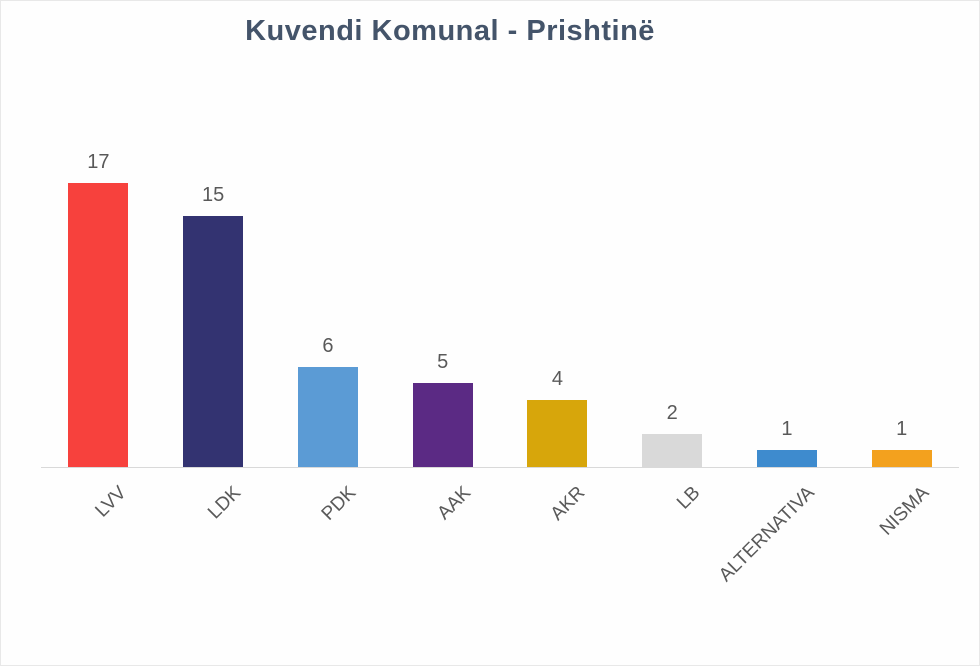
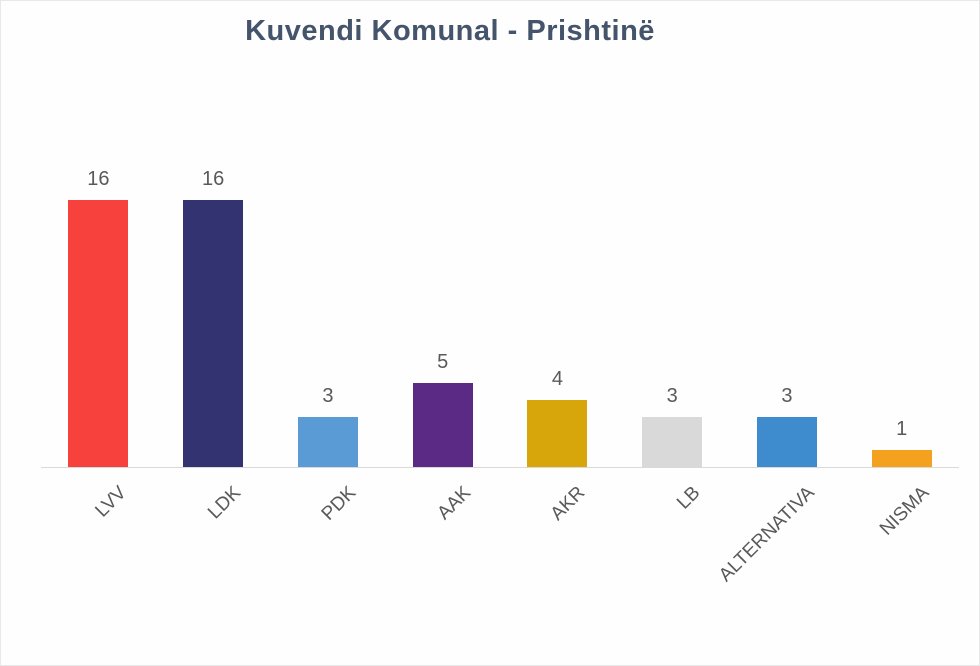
LVV: 17 -> 16
LDK: 15 -> 16
PDK: 6 -> 3
LB: 2 -> 3
ALTERNATIVA: 1 -> 3
